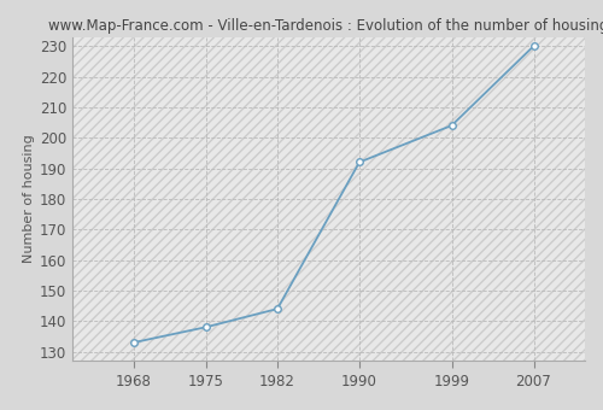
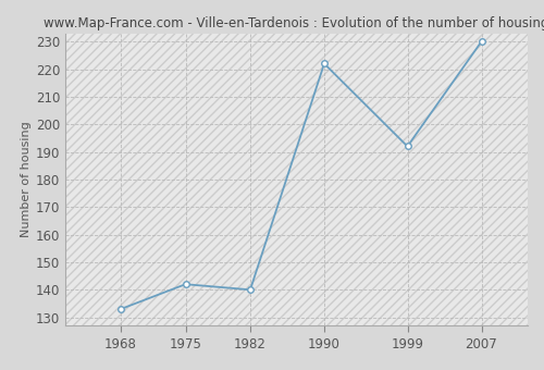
1975: 138 -> 142
1982: 144 -> 140
1990: 192 -> 222
1999: 204 -> 192
